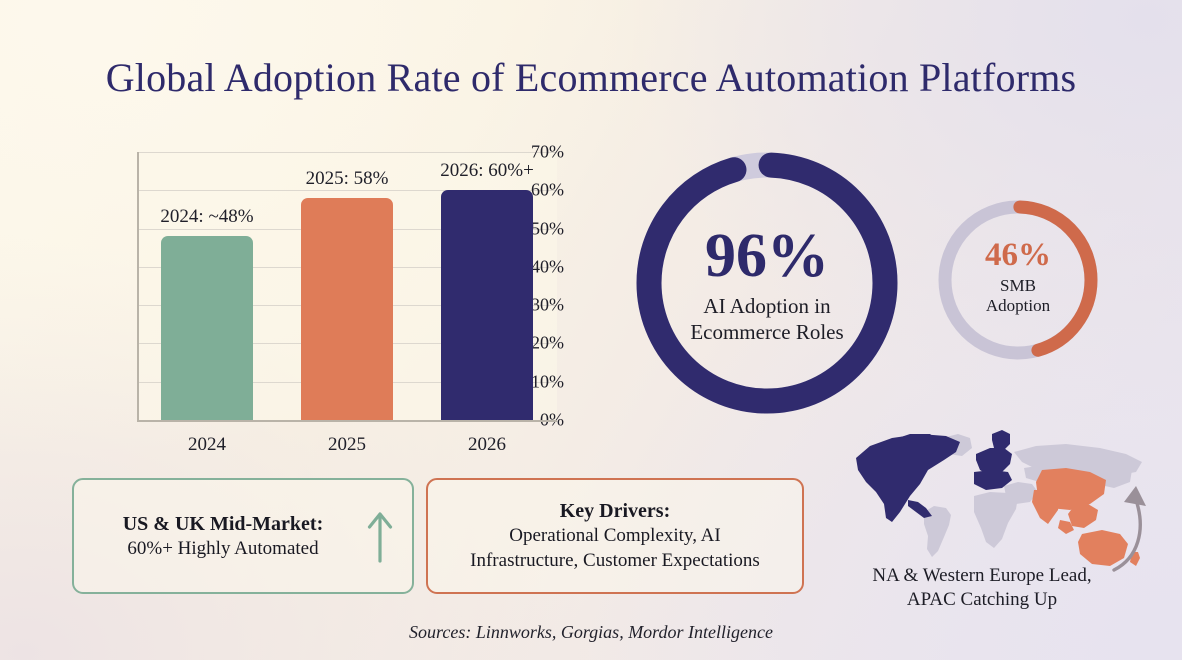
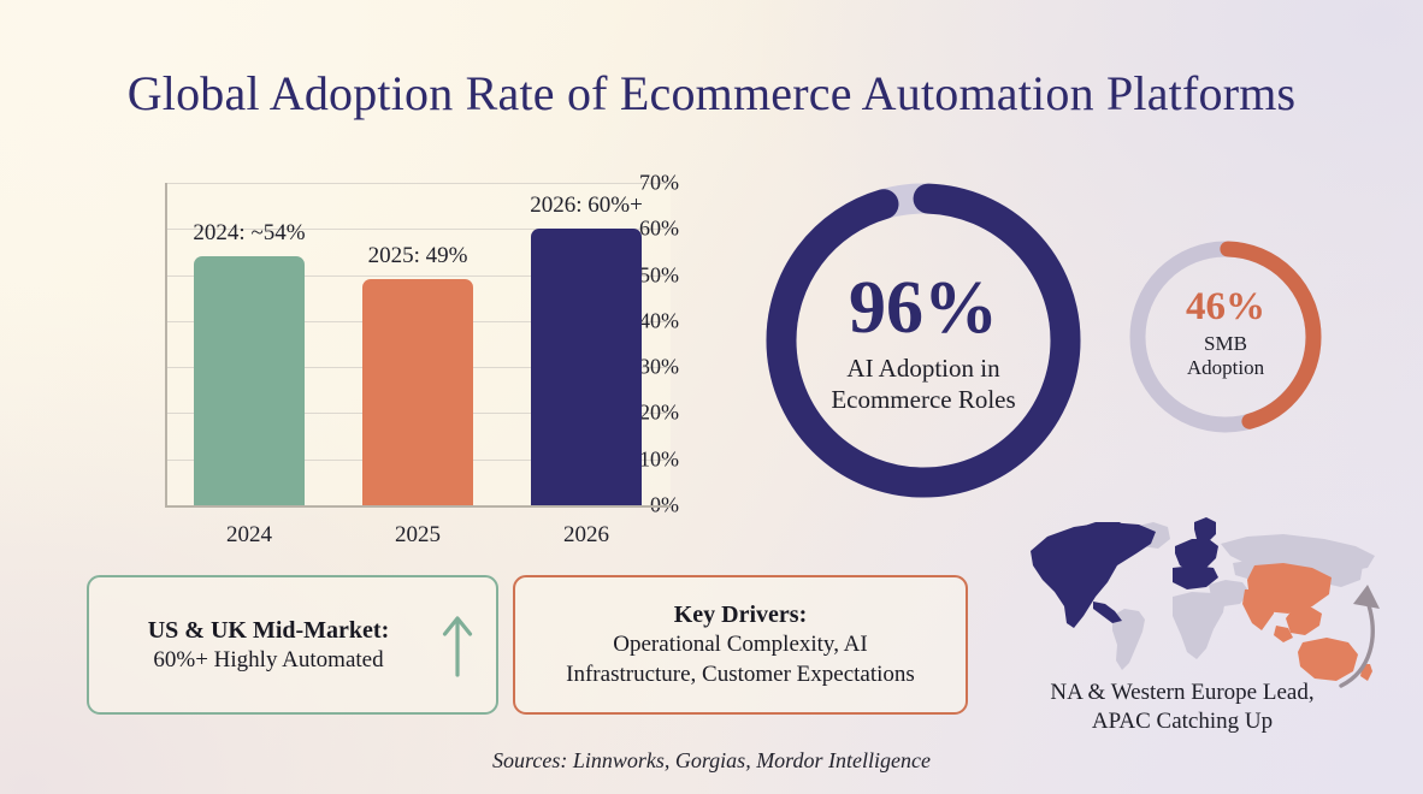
2024: 48 -> 54
2025: 58% -> 49%
